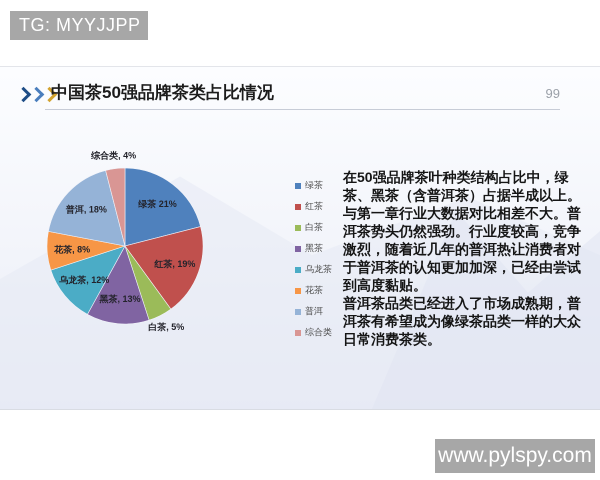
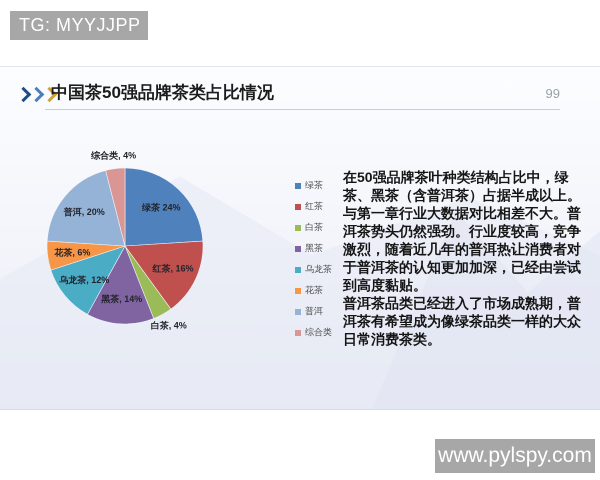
绿茶: 21% -> 24%
红茶: 19% -> 16%
白茶: 5% -> 4%
黑茶: 13% -> 14%
花茶: 8% -> 6%
普洱: 18% -> 20%
